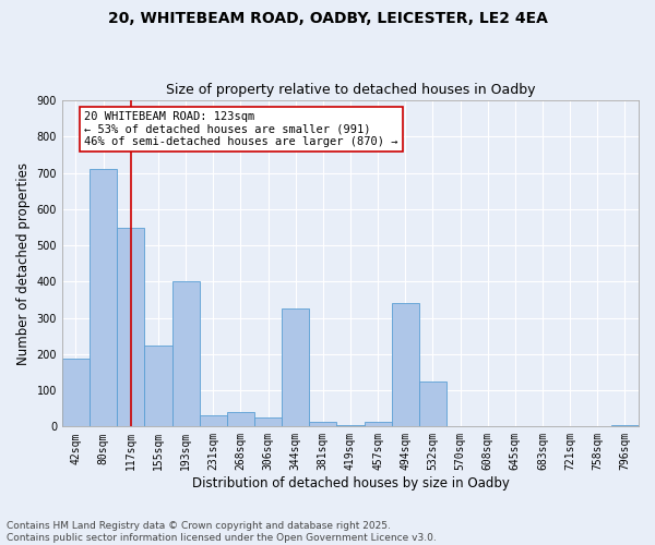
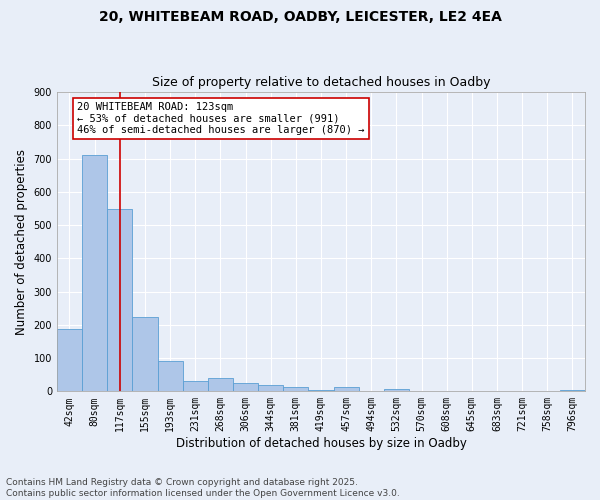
193sqm: 400 -> 92
344sqm: 325 -> 18
494sqm: 340 -> 1
532sqm: 125 -> 8
